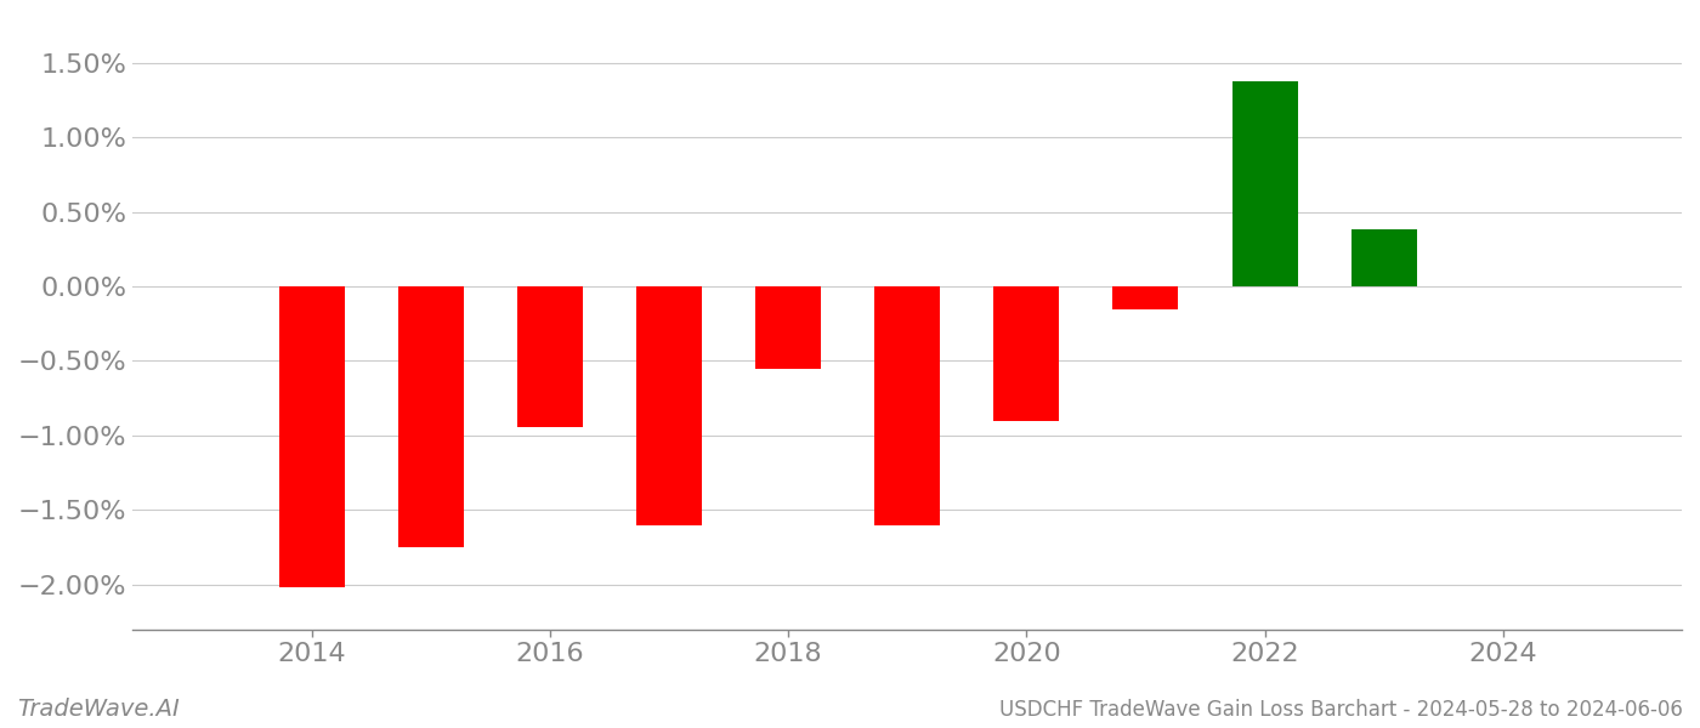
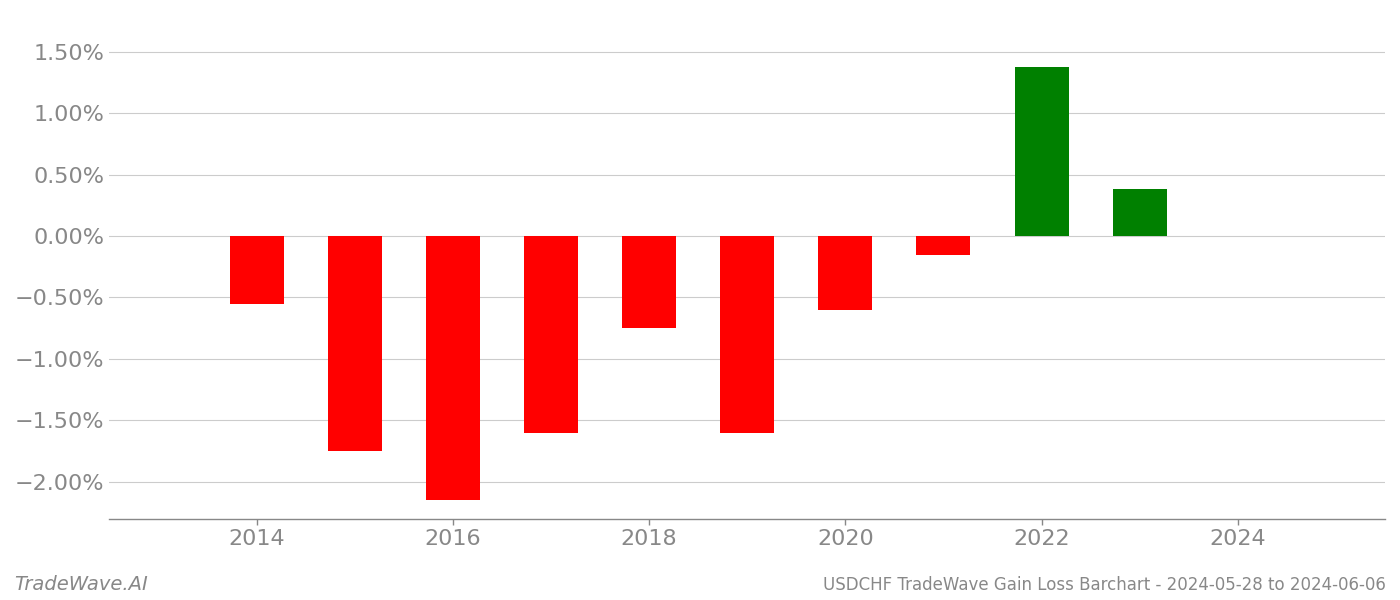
2014: -2.02% -> -0.55%
2016: -0.94% -> -2.15%
2018: -0.55% -> -0.75%
2020: -0.90% -> -0.60%
